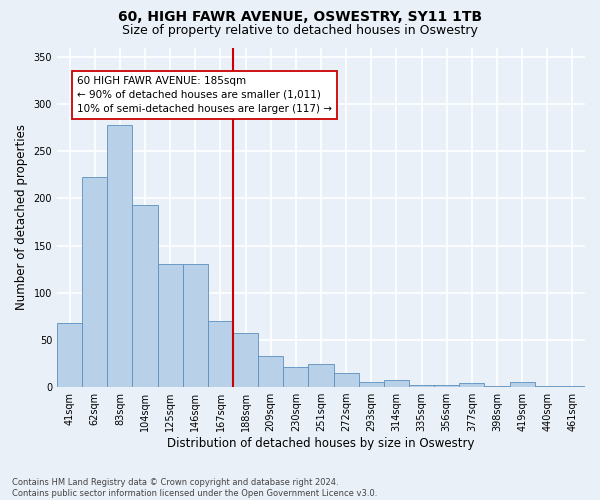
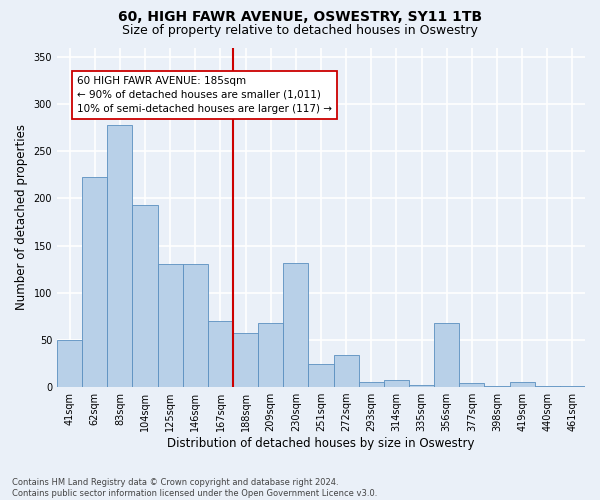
41sqm: 68 -> 50
209sqm: 33 -> 68
230sqm: 21 -> 132
272sqm: 15 -> 34
356sqm: 2 -> 68
